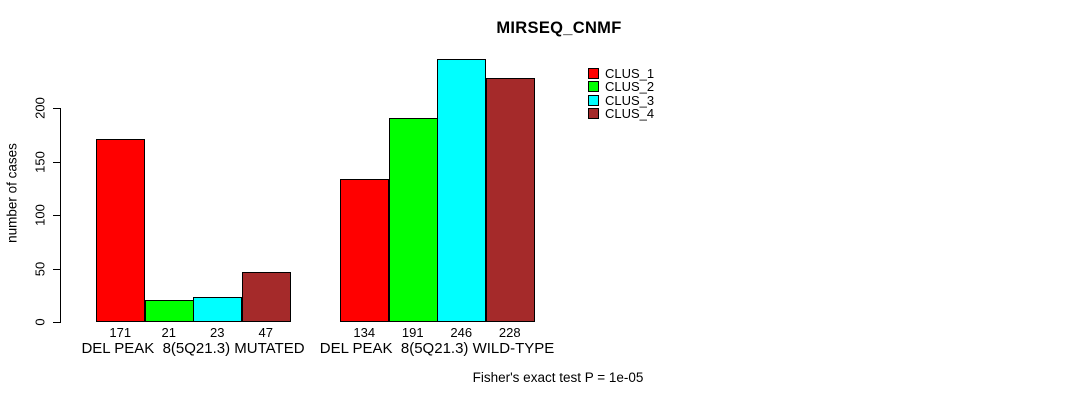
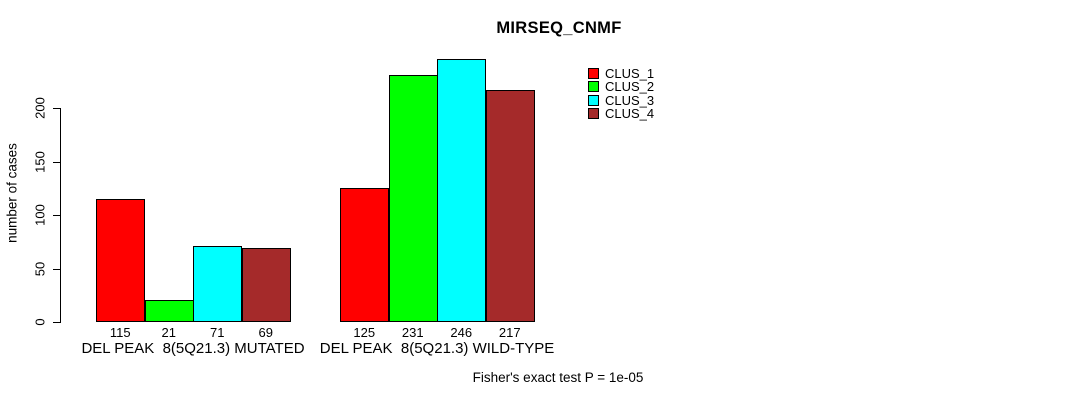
CLUS_1/DEL PEAK 8(5Q21.3) MUTATED: 171 -> 115
CLUS_3/DEL PEAK 8(5Q21.3) MUTATED: 23 -> 71
CLUS_4/DEL PEAK 8(5Q21.3) MUTATED: 47 -> 69
CLUS_1/DEL PEAK 8(5Q21.3) WILD-TYPE: 134 -> 125
CLUS_2/DEL PEAK 8(5Q21.3) WILD-TYPE: 191 -> 231
CLUS_4/DEL PEAK 8(5Q21.3) WILD-TYPE: 228 -> 217
